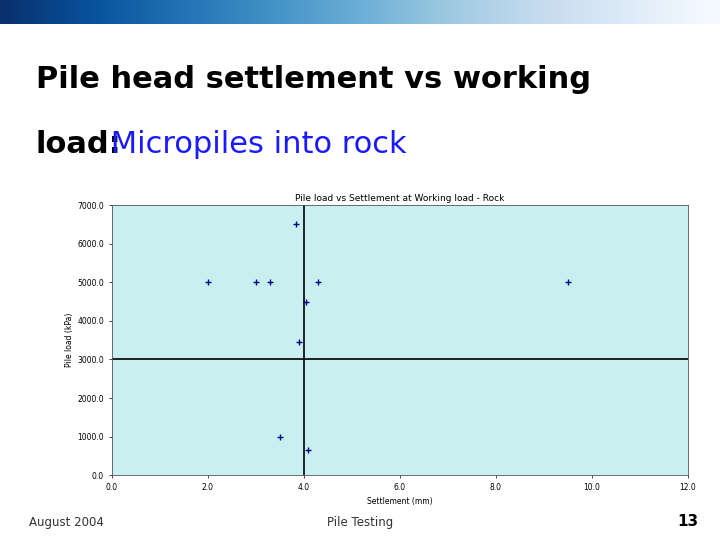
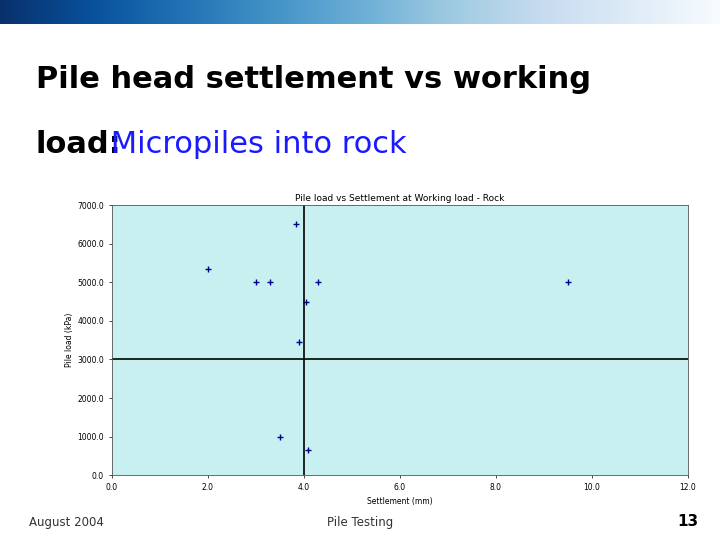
2.0: 5000 -> 5350
